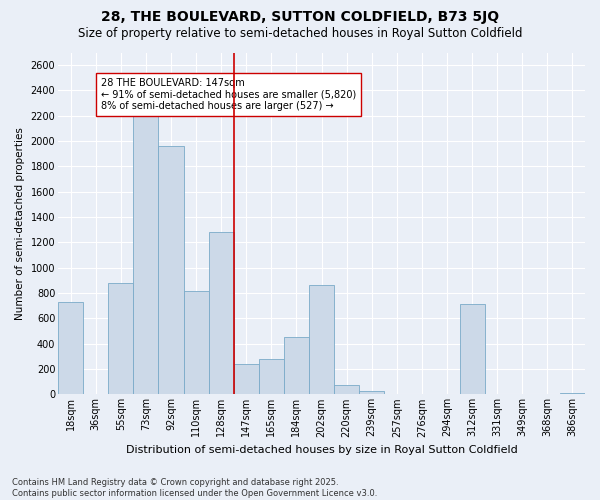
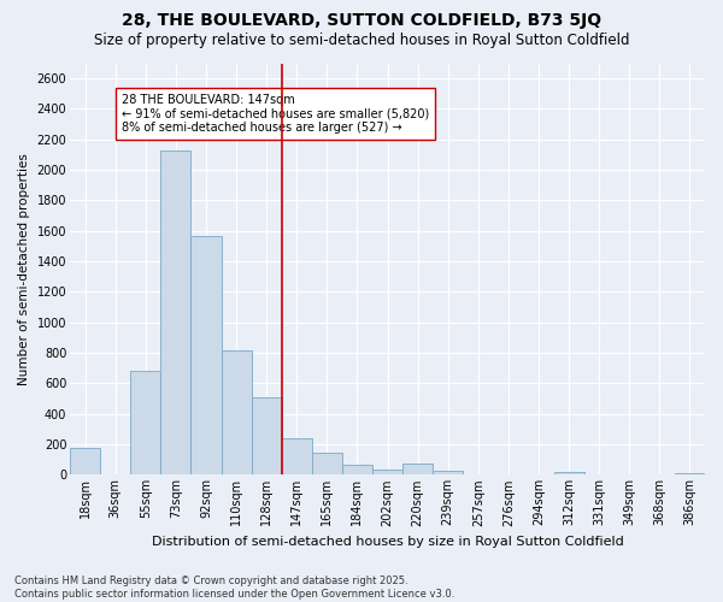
18sqm: 730 -> 180
55sqm: 880 -> 680
73sqm: 2220 -> 2130
92sqm: 1960 -> 1570
128sqm: 1280 -> 510
165sqm: 280 -> 140
184sqm: 450 -> 60
202sqm: 860 -> 40
312sqm: 710 -> 20
